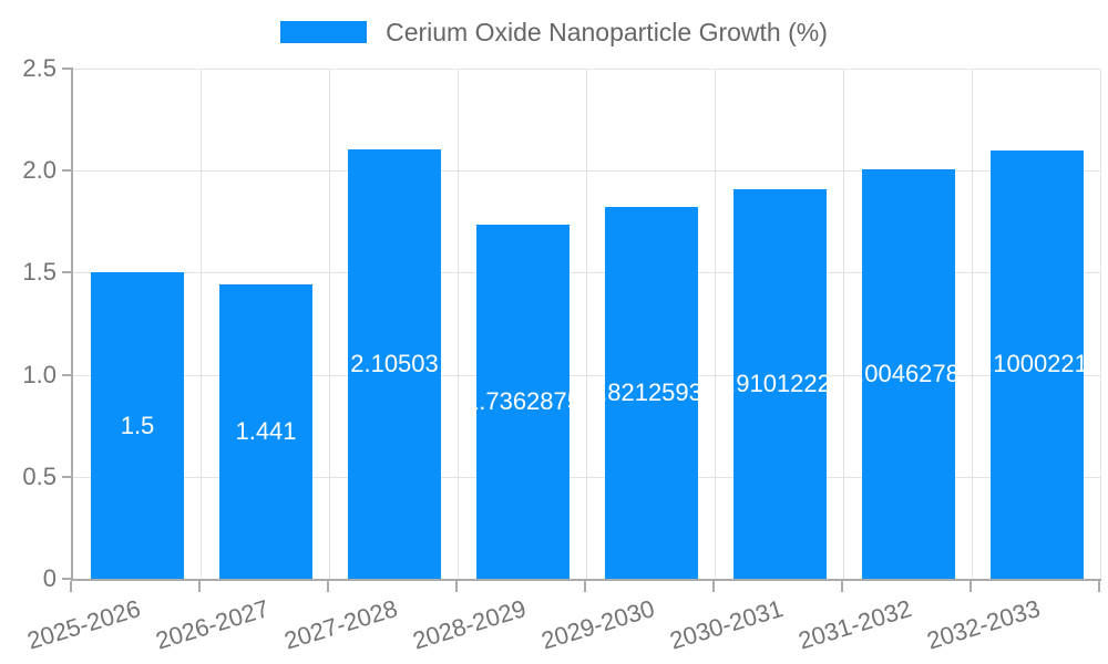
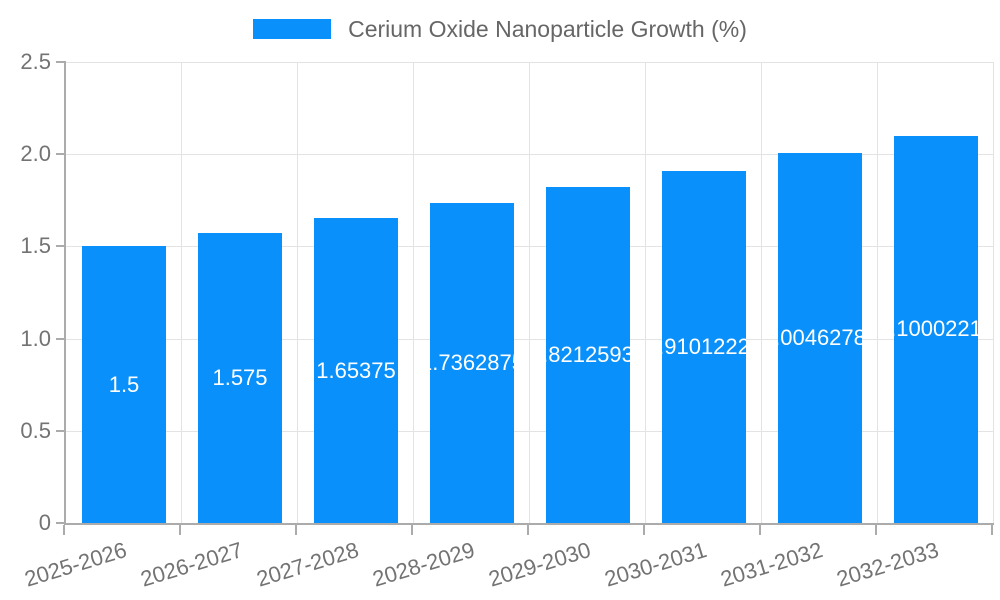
2026-2027: 1.441 -> 1.575
2027-2028: 2.10503 -> 1.65375
